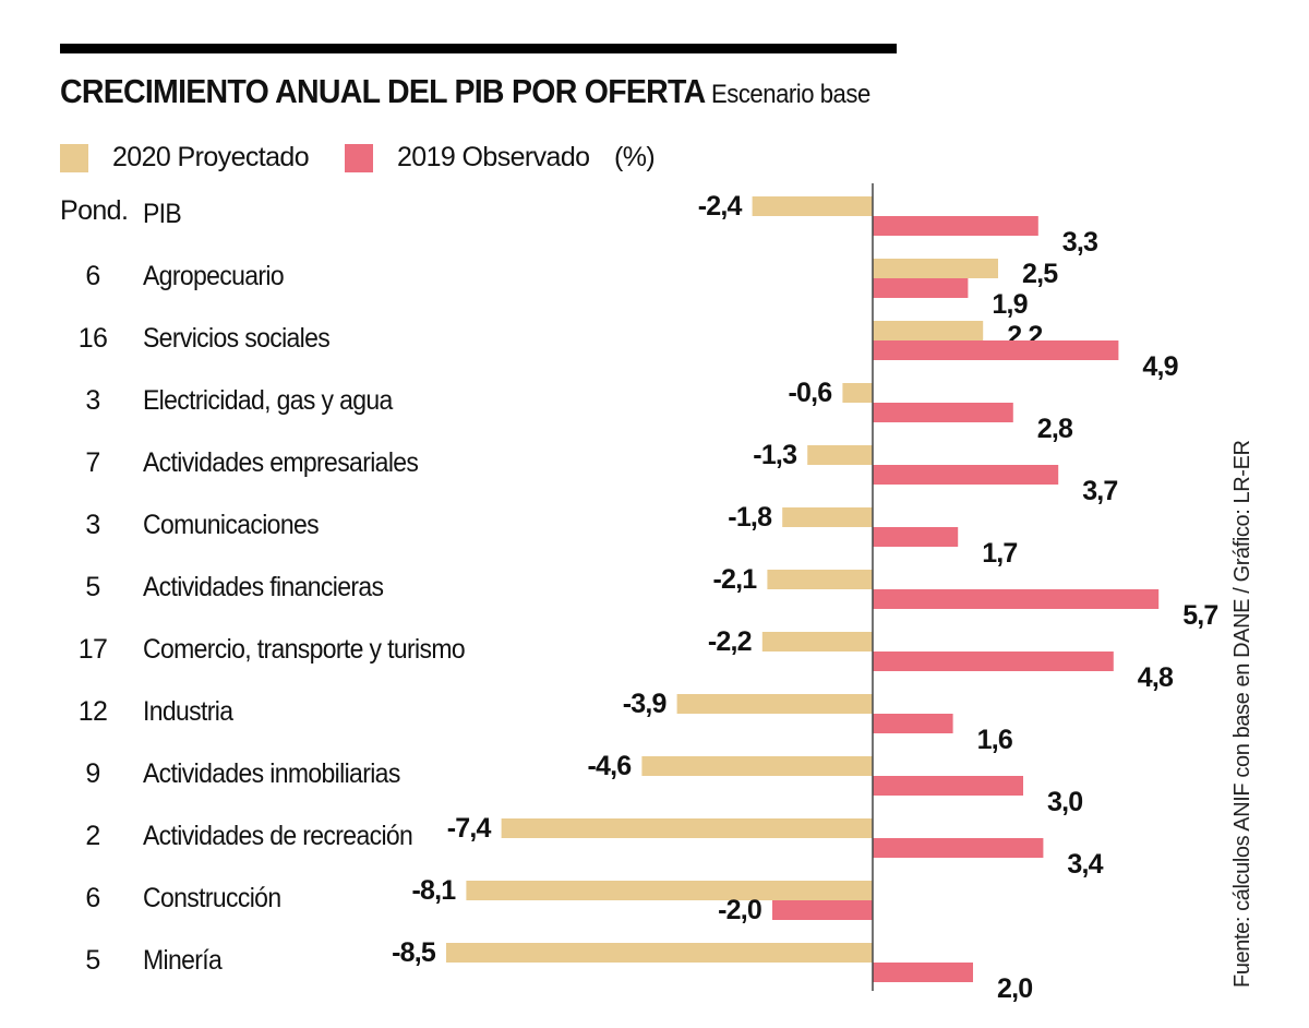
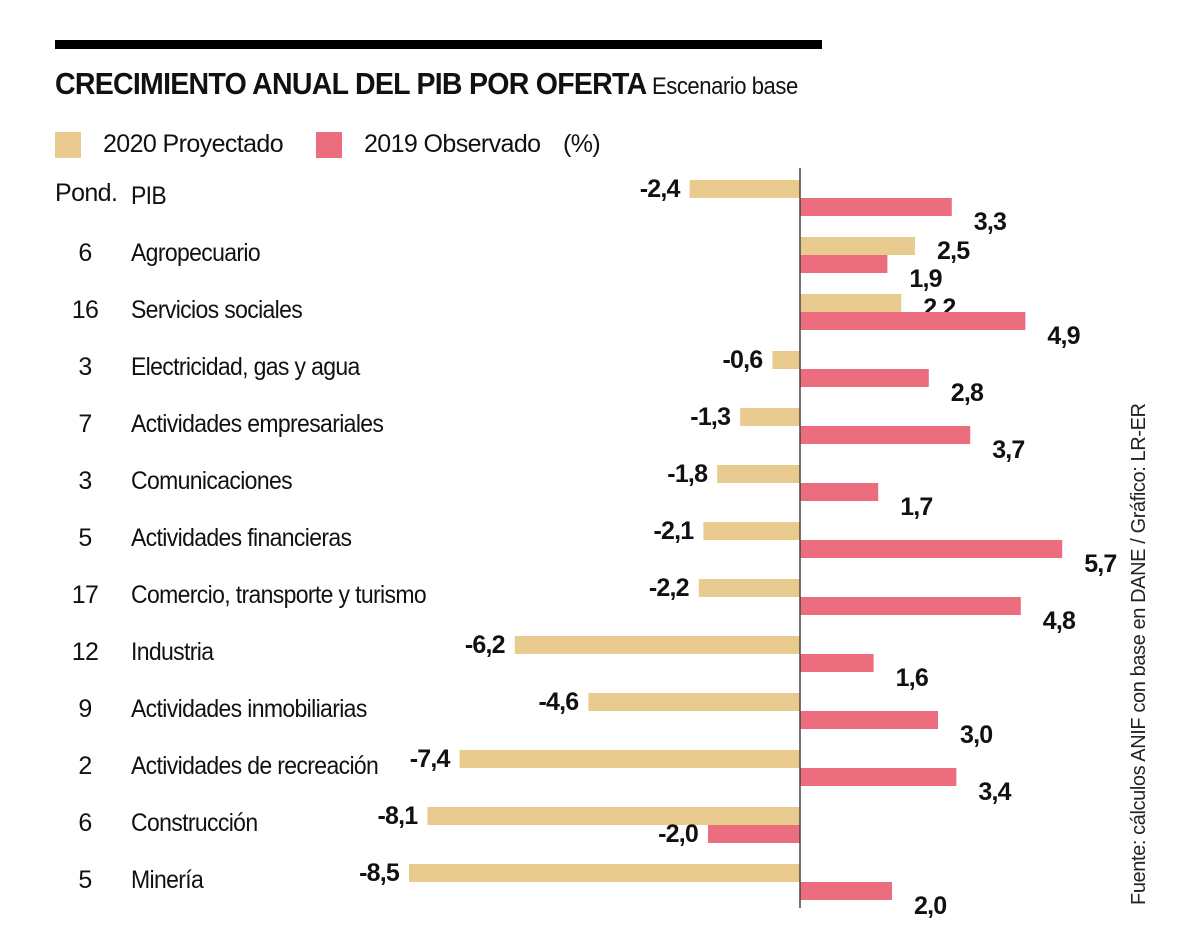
2020 Proyectado/Industria: -3,9 -> -6,2
